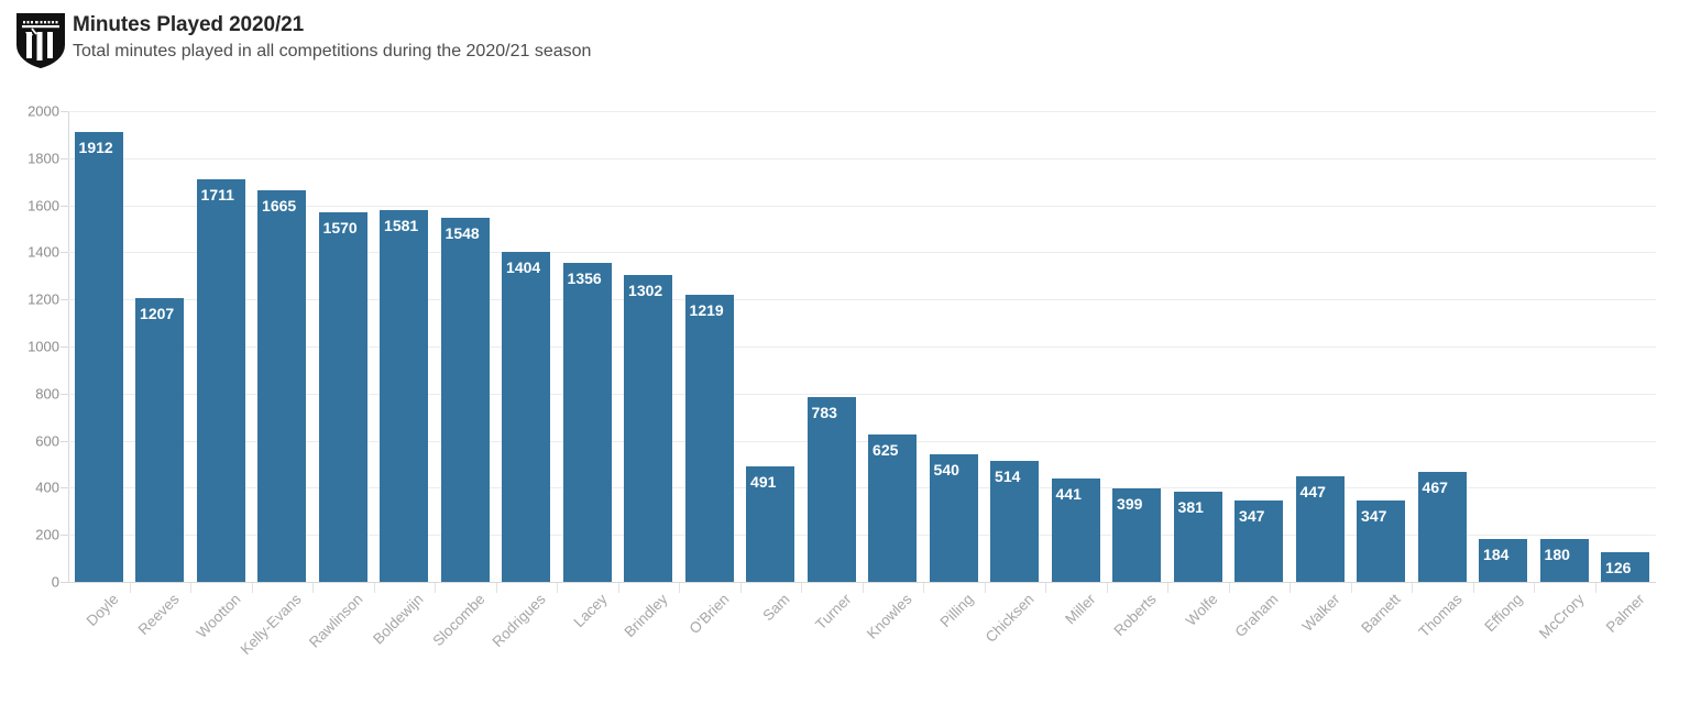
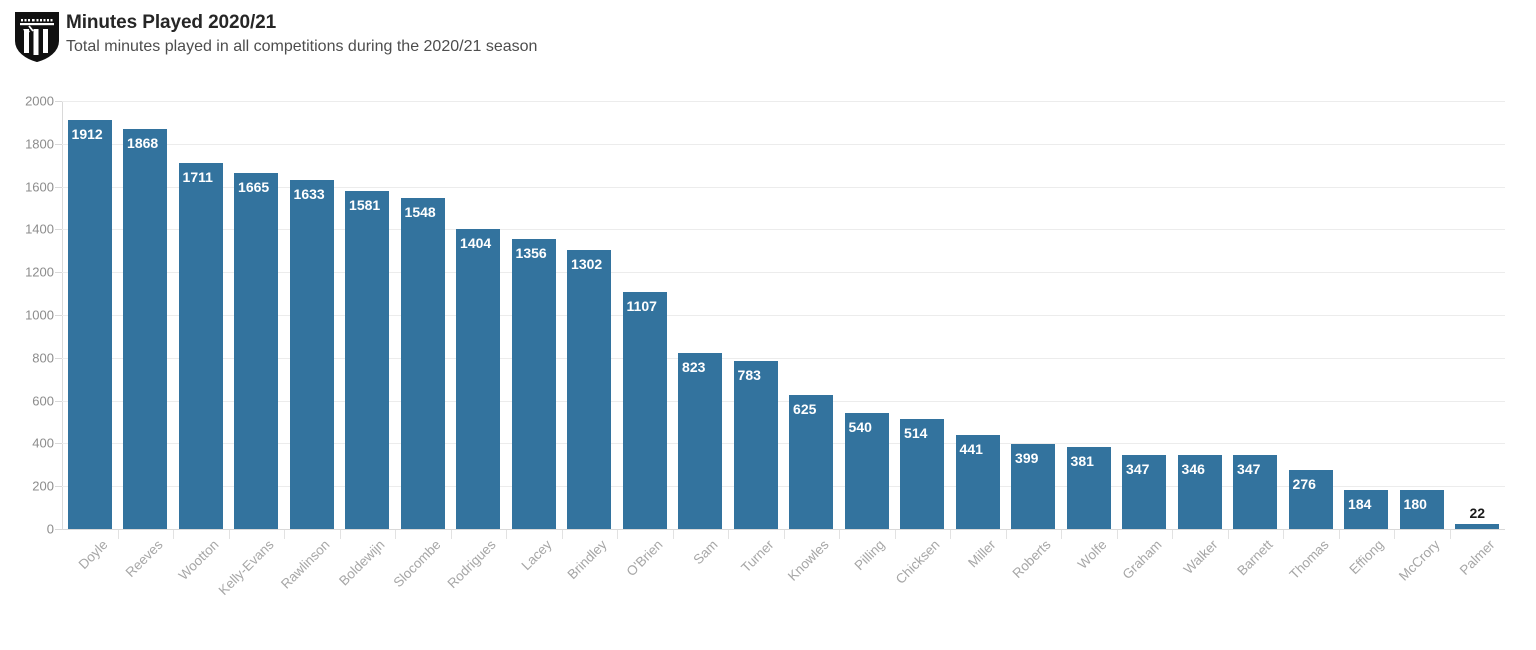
Reeves: 1207 -> 1868
Rawlinson: 1570 -> 1633
O'Brien: 1219 -> 1107
Sam: 491 -> 823
Walker: 447 -> 346
Thomas: 467 -> 276
Palmer: 126 -> 22
